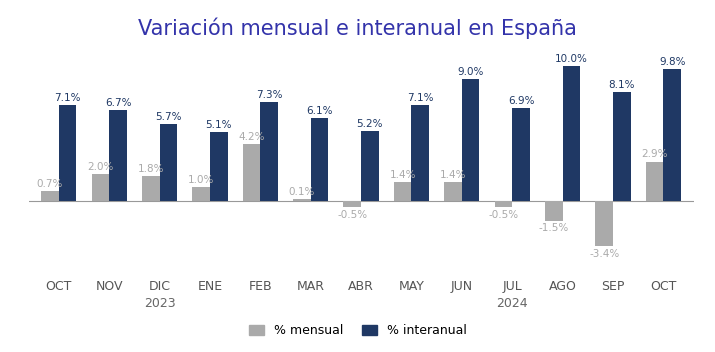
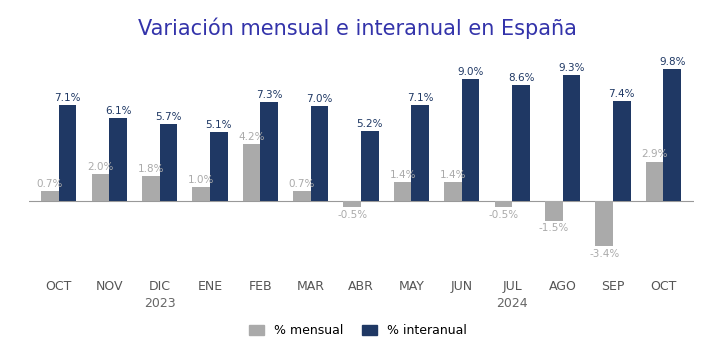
% interanual/NOV: 6.7% -> 6.1%
% mensual/MAR: 0.1% -> 0.7%
% interanual/MAR: 6.1% -> 7.0%
% interanual/JUL: 6.9% -> 8.6%
% interanual/AGO: 10.0% -> 9.3%
% interanual/SEP: 8.1% -> 7.4%
